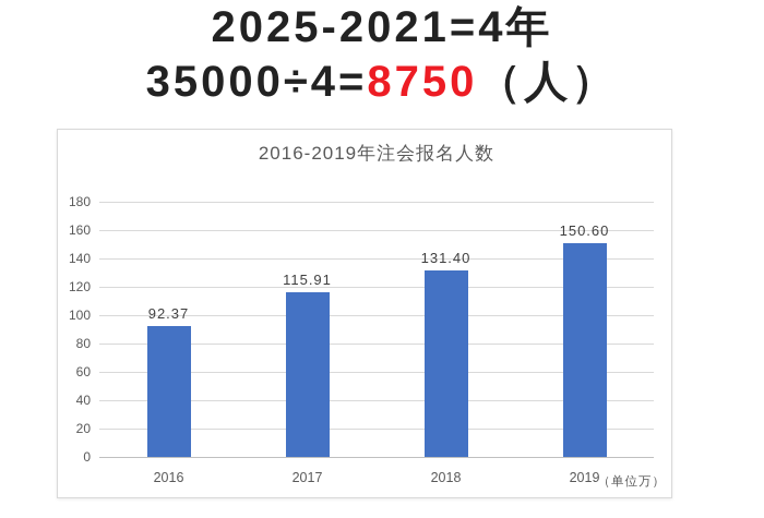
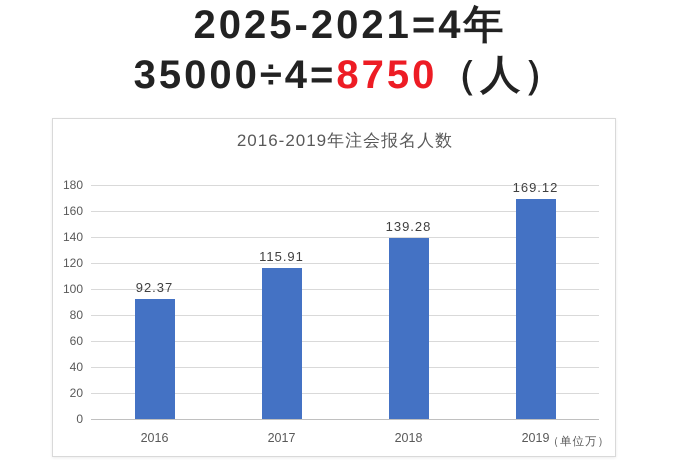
2018: 131.40 -> 139.28
2019: 150.60 -> 169.12
